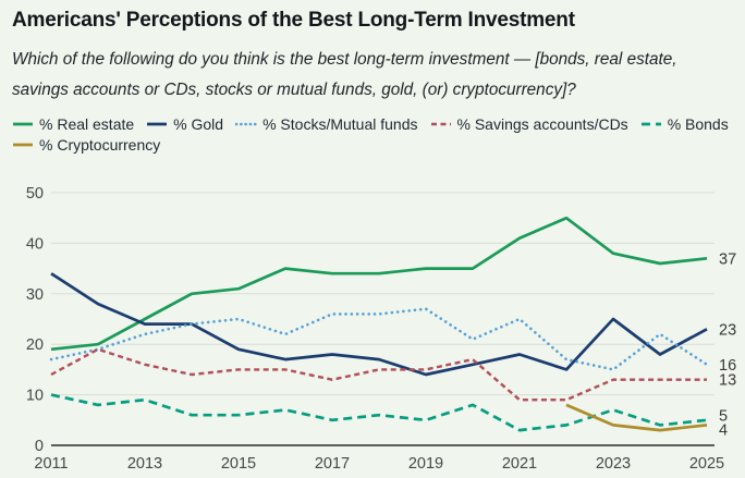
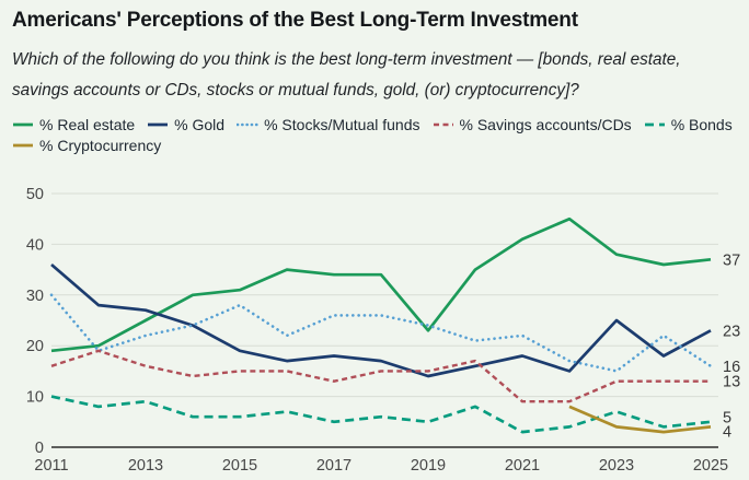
% Gold/2011: 34 -> 36
% Stocks/Mutual funds/2011: 17 -> 30
% Savings accounts/CDs/2011: 14 -> 16
% Gold/2013: 24 -> 27
% Stocks/Mutual funds/2015: 25 -> 28
% Real estate/2019: 35 -> 23
% Stocks/Mutual funds/2019: 27 -> 24
% Stocks/Mutual funds/2021: 25 -> 22
